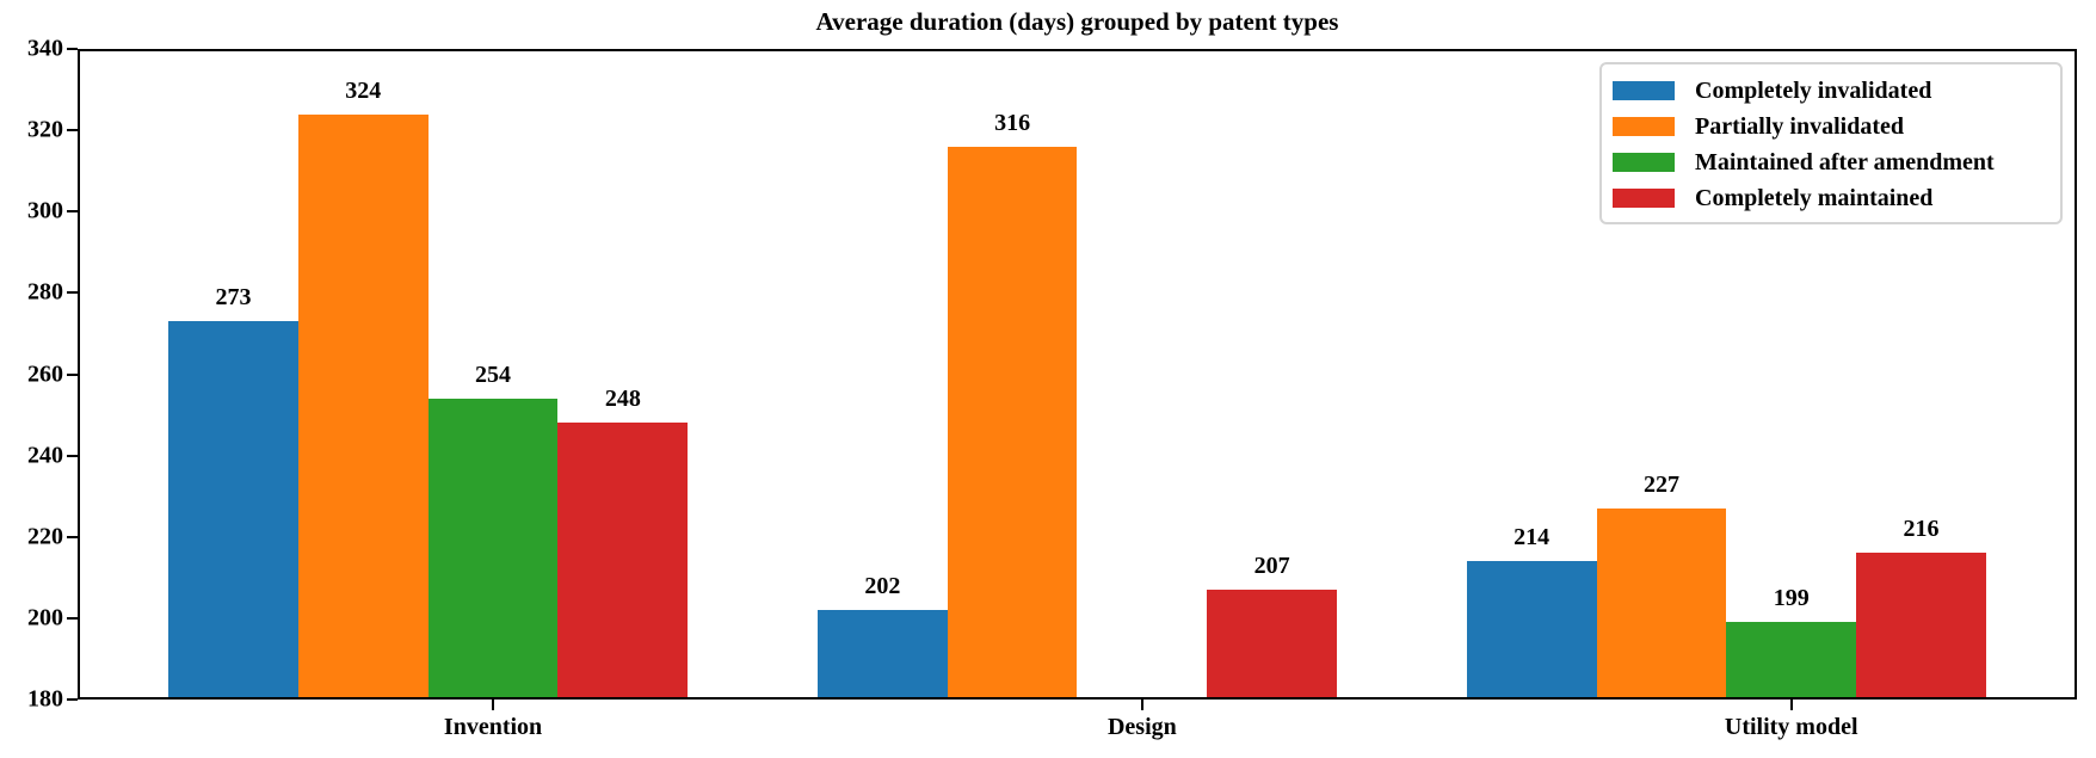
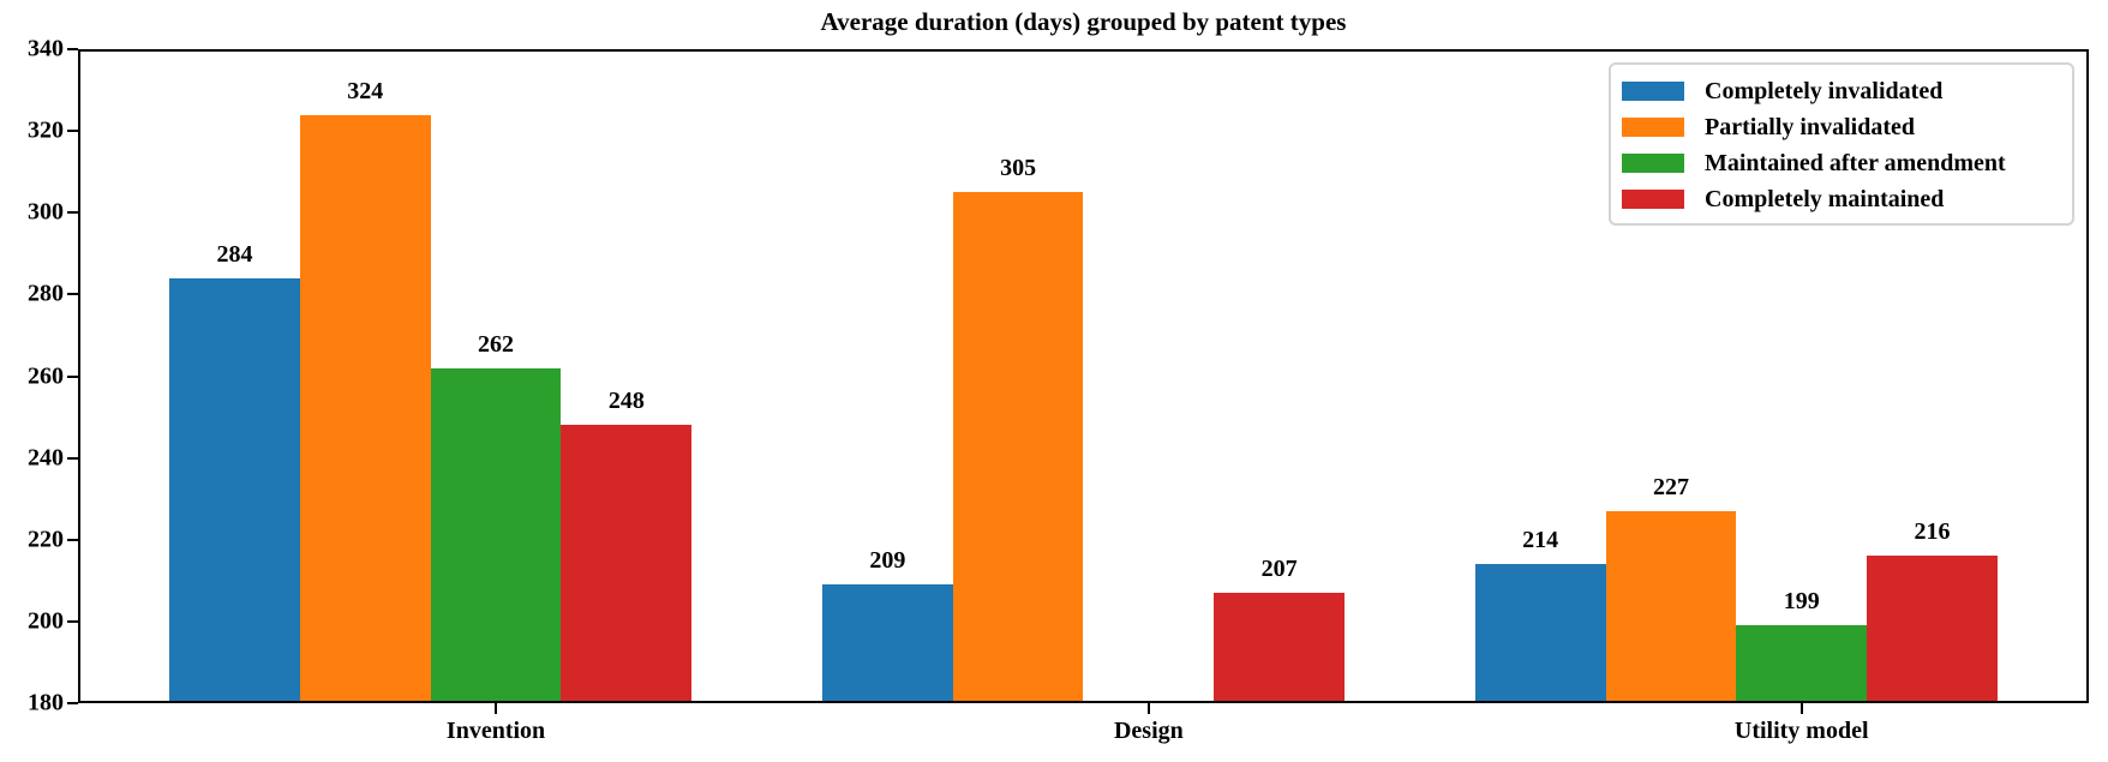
Completely invalidated/Invention: 273 -> 284
Maintained after amendment/Invention: 254 -> 262
Completely invalidated/Design: 202 -> 209
Partially invalidated/Design: 316 -> 305
